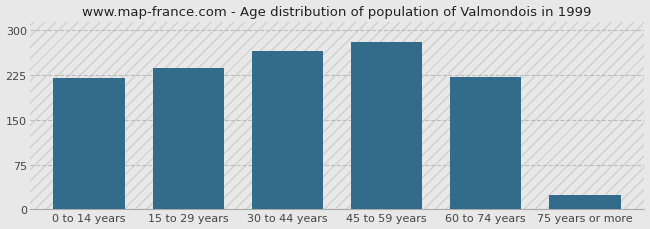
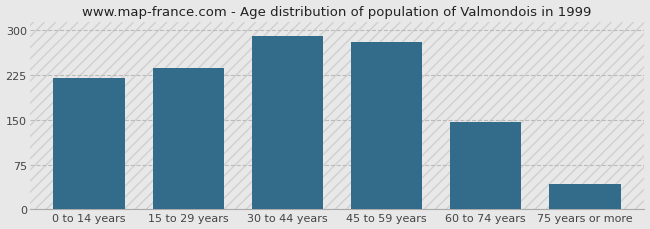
30 to 44 years: 266 -> 291
60 to 74 years: 222 -> 147
75 years or more: 24 -> 43
